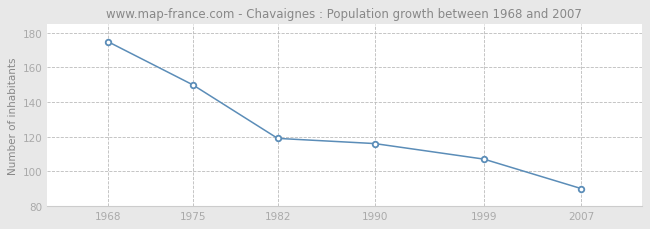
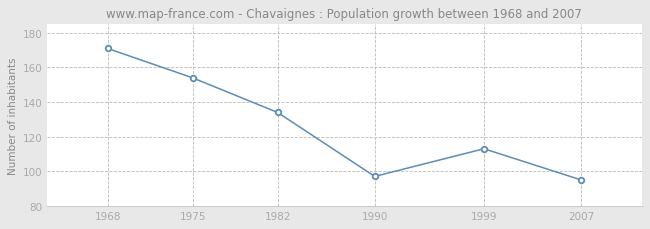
1968: 175 -> 171
1975: 150 -> 154
1982: 119 -> 134
1990: 116 -> 97
1999: 107 -> 113
2007: 90 -> 95
